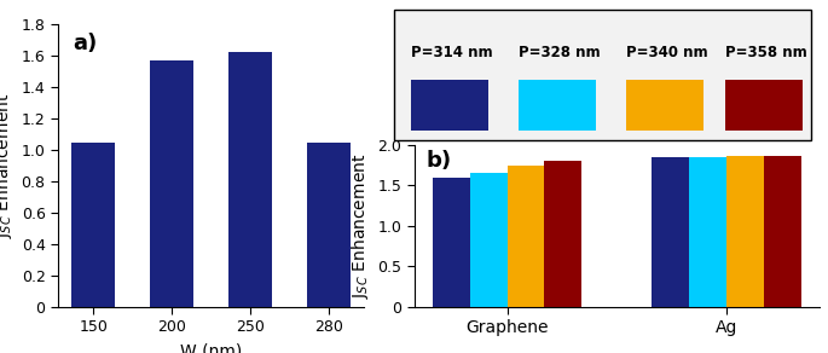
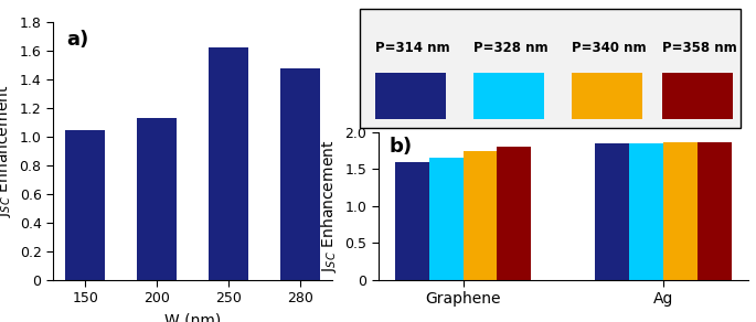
200: 1.57 -> 1.13
280: 1.05 -> 1.48
